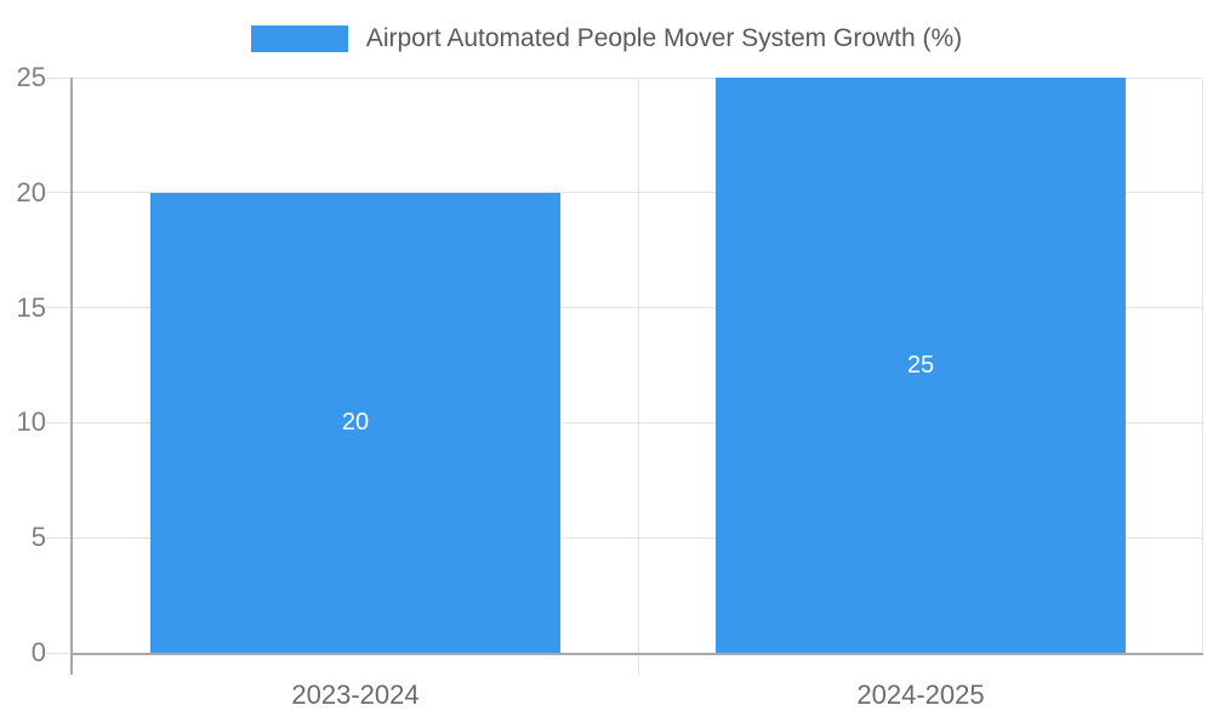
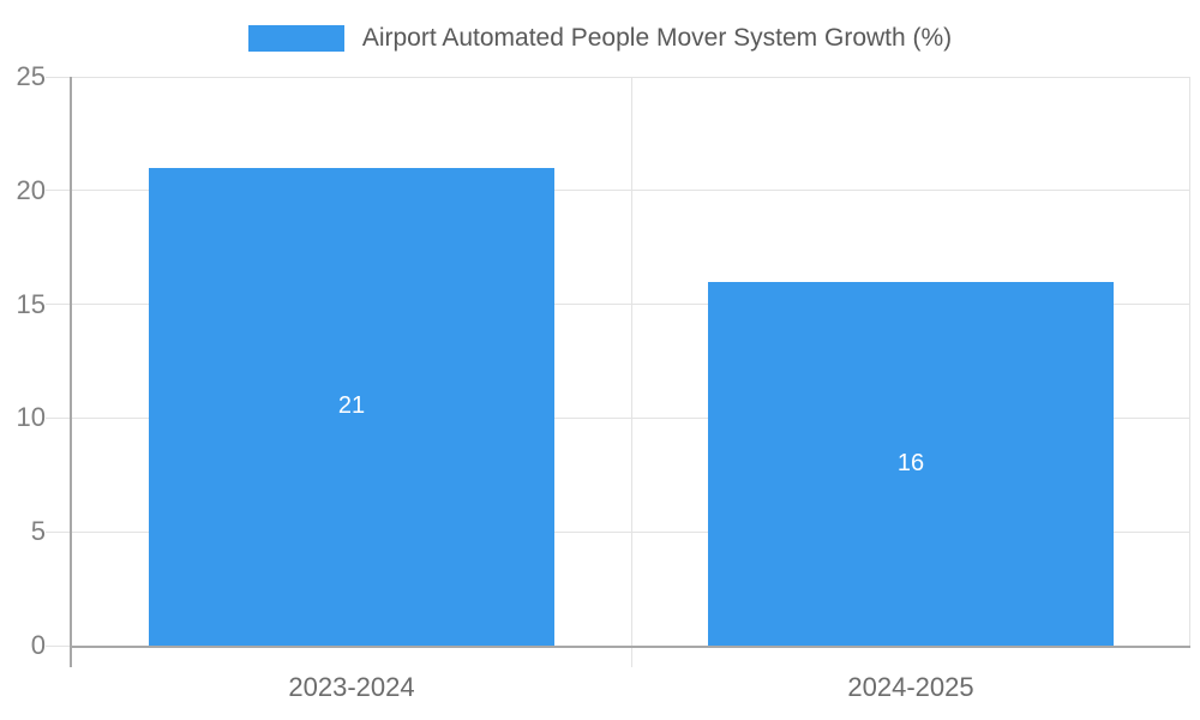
2023-2024: 20 -> 21
2024-2025: 25 -> 16
